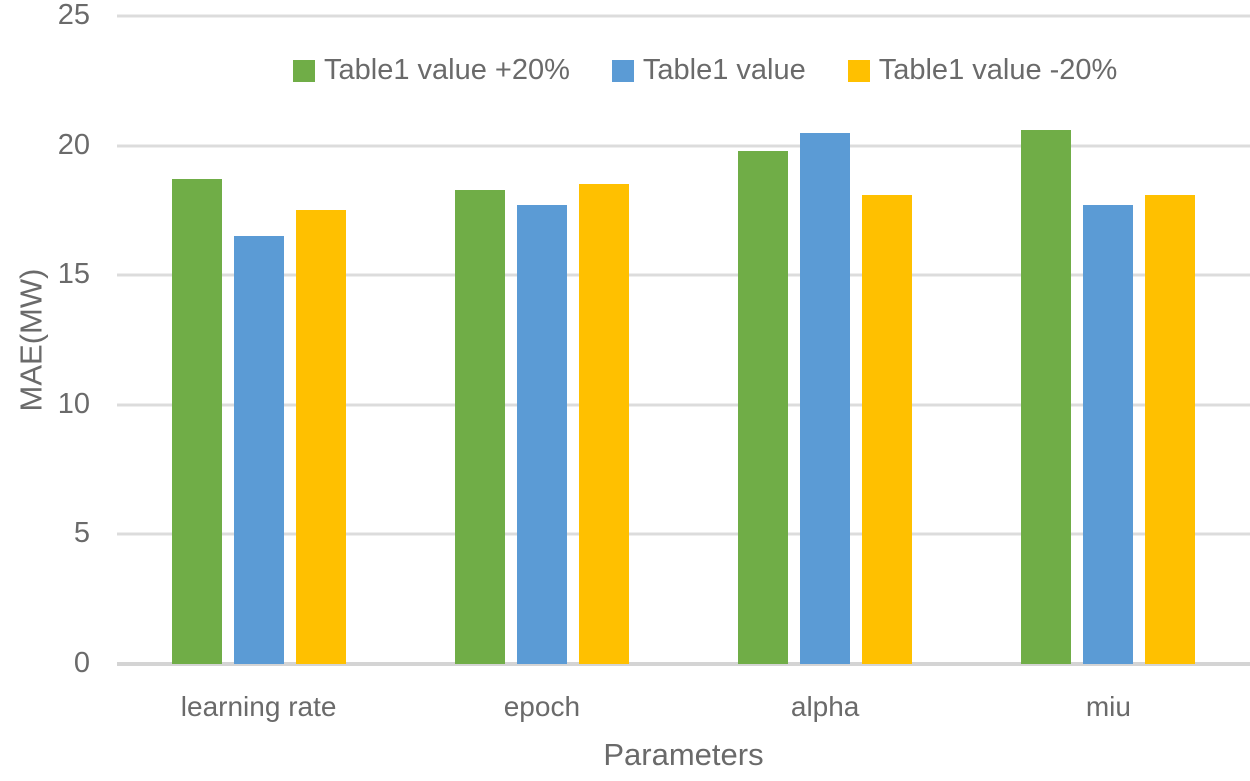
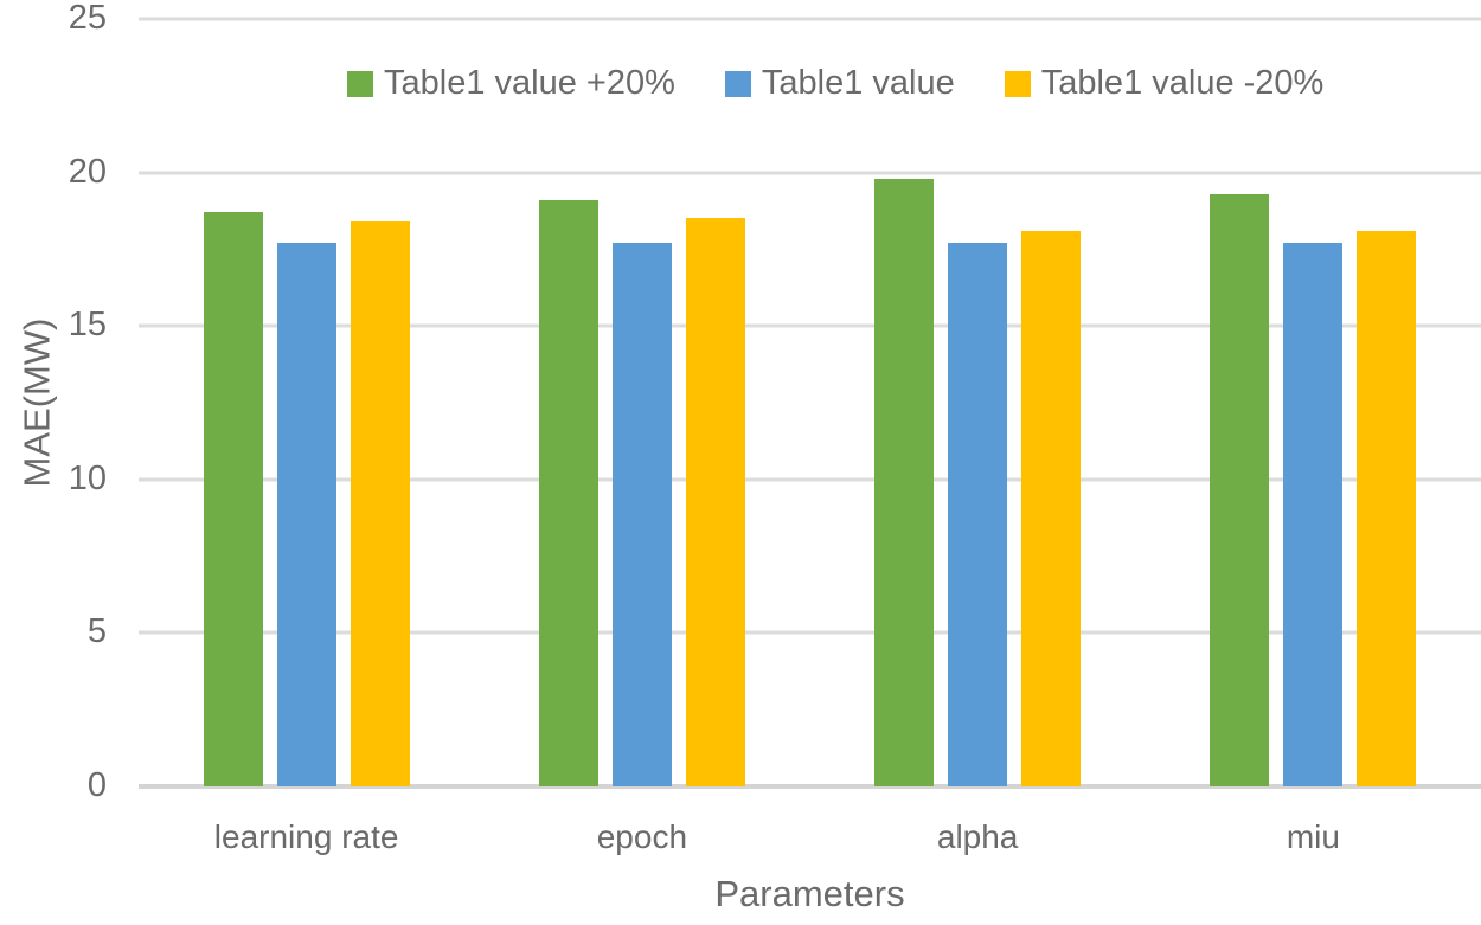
Table1 value/learning rate: 16.5 -> 17.7
Table1 value -20%/learning rate: 17.5 -> 18.4
Table1 value +20%/epoch: 18.3 -> 19.1
Table1 value/alpha: 20.5 -> 17.7
Table1 value +20%/miu: 20.6 -> 19.3
